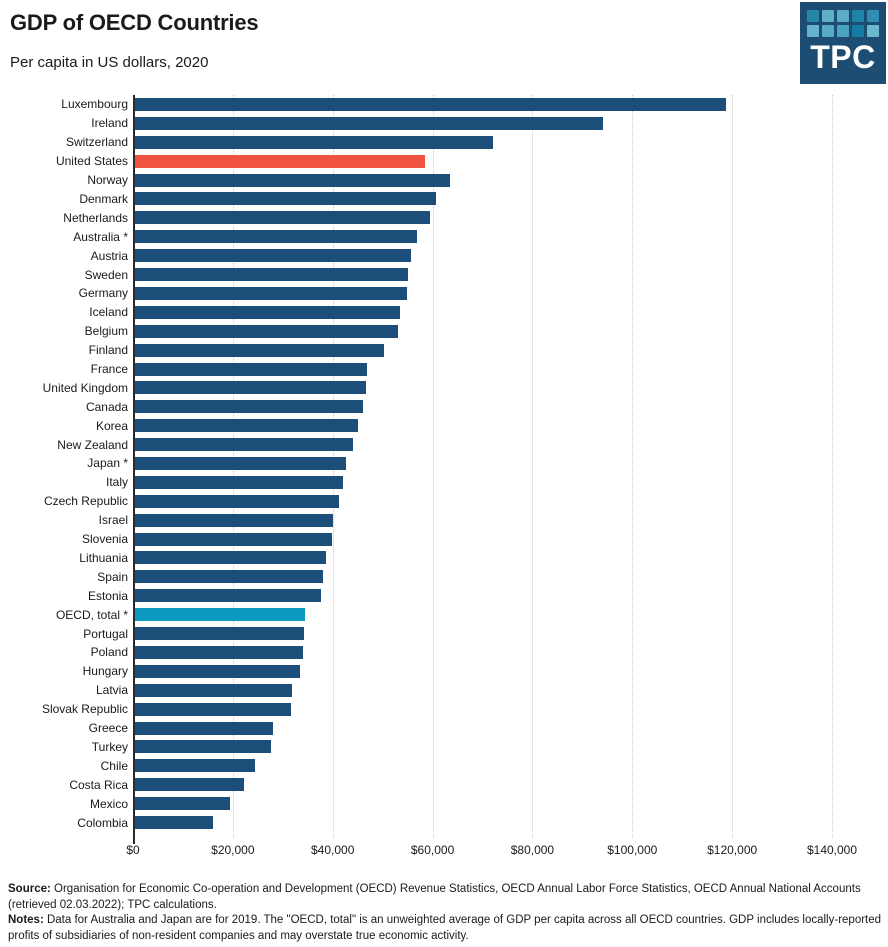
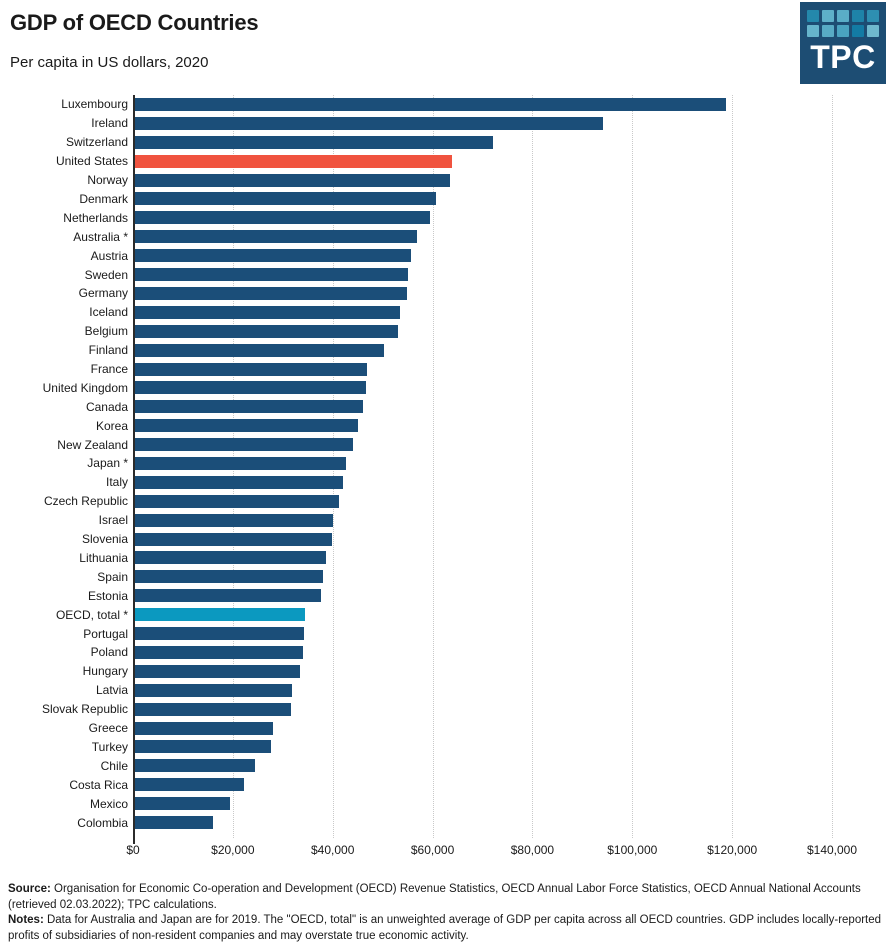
United States: $58000 -> $64000
